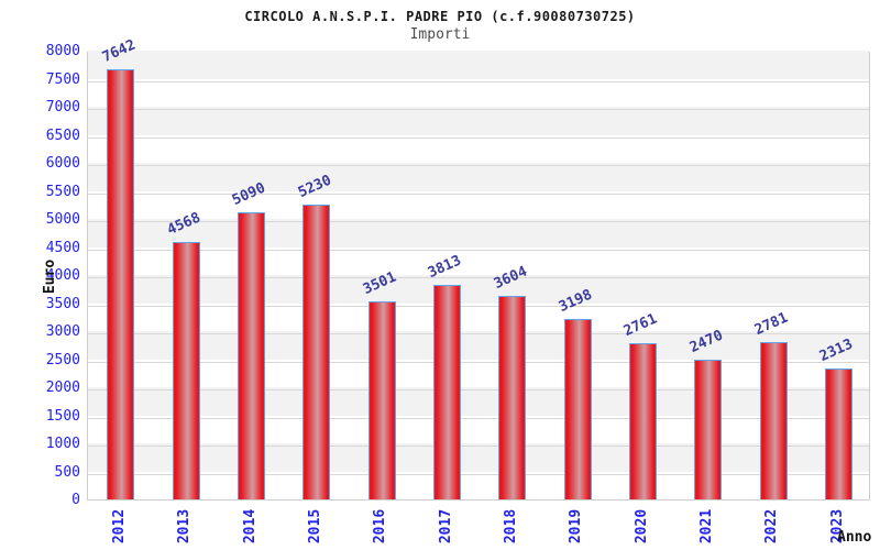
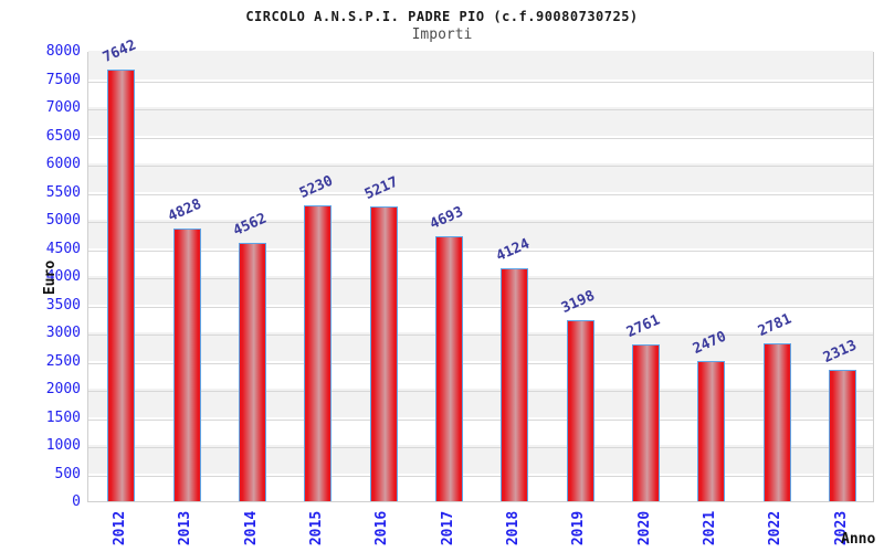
2013: 4568 -> 4828
2014: 5090 -> 4562
2016: 3501 -> 5217
2017: 3813 -> 4693
2018: 3604 -> 4124
